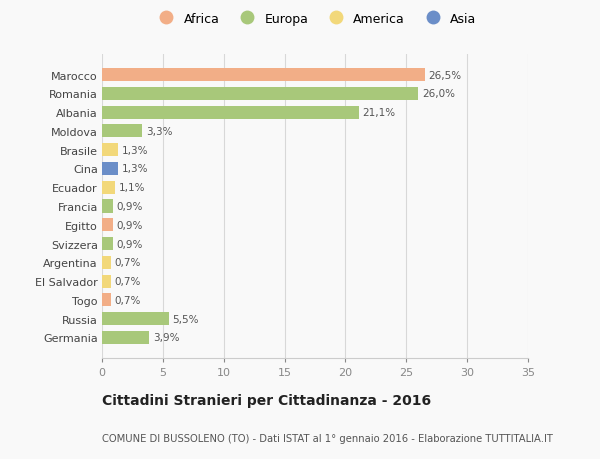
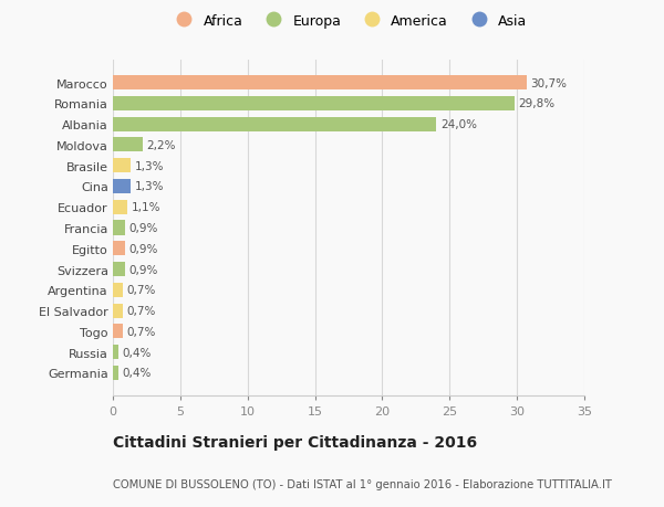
Marocco: 26,5% -> 30,7%
Romania: 26,0% -> 29,8%
Albania: 21,1% -> 24,0%
Moldova: 3,3% -> 2,2%
Russia: 5,5% -> 0,4%
Germania: 3,9% -> 0,4%
